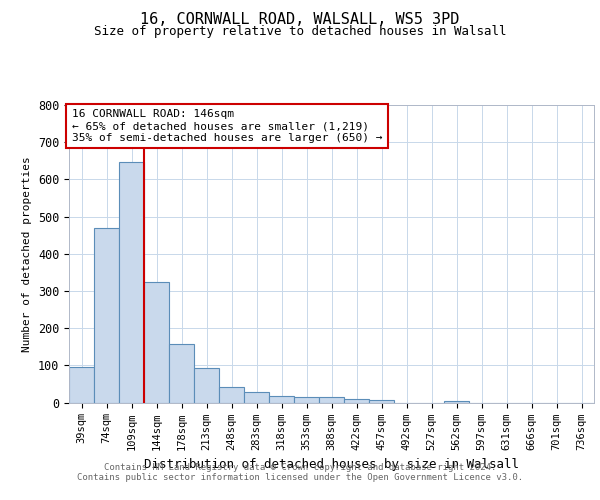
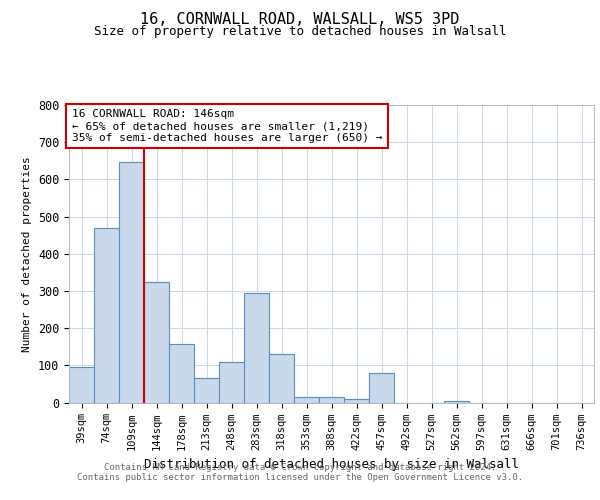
213sqm: 93 -> 65
248sqm: 41 -> 110
283sqm: 28 -> 295
318sqm: 18 -> 130
457sqm: 6 -> 80
